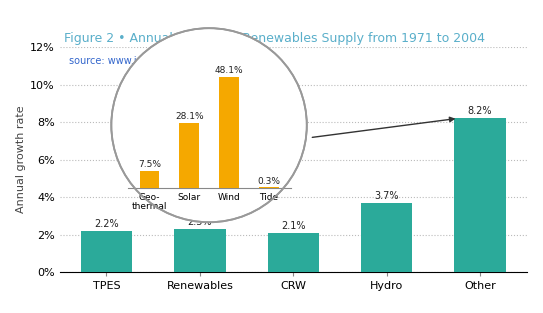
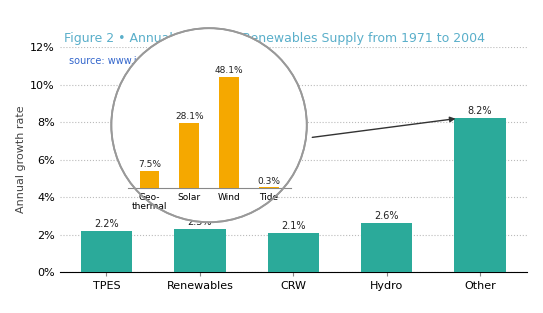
Hydro: 3.7% -> 2.6%
